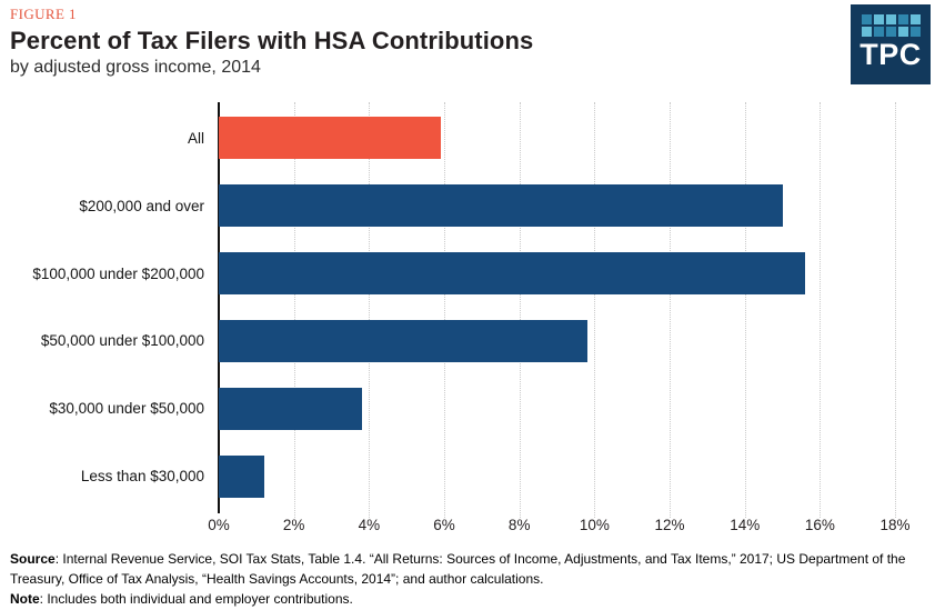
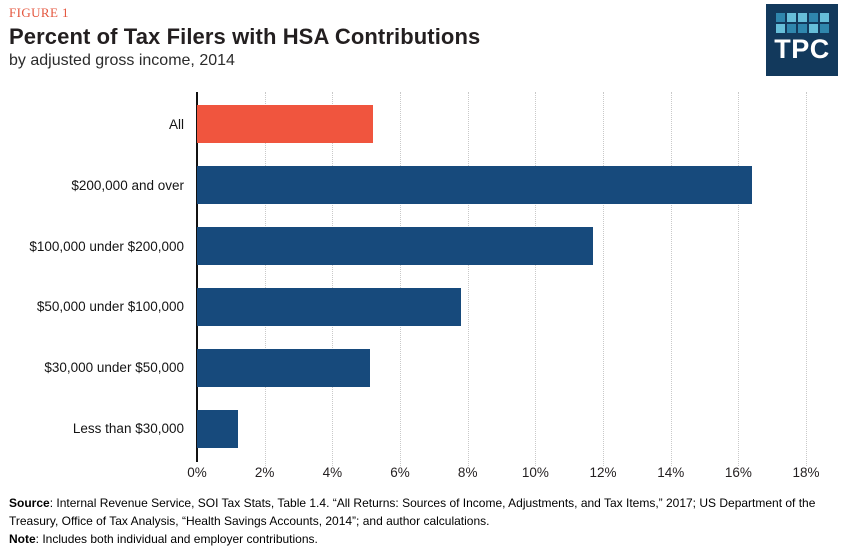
All: 5.9% -> 5.2%
$200,000 and over: 15.0% -> 16.4%
$100,000 under $200,000: 15.6% -> 11.7%
$50,000 under $100,000: 9.8% -> 7.8%
$30,000 under $50,000: 3.8% -> 5.1%
